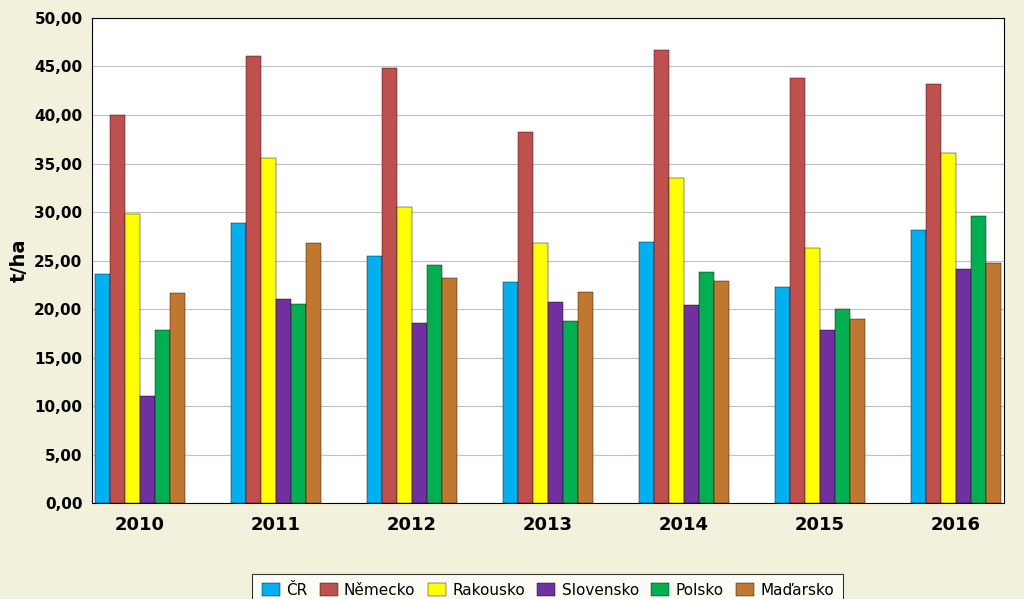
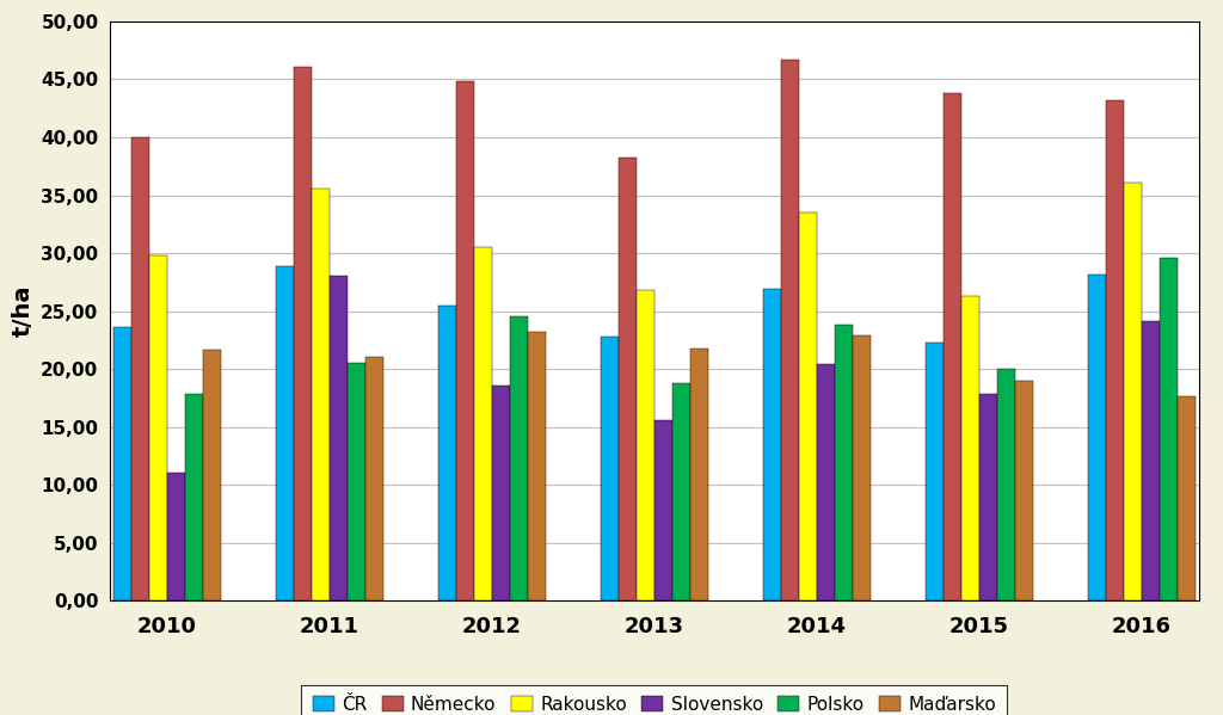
Slovensko/2011: 21,0 -> 28,0
Maďarsko/2011: 26,8 -> 21,0
Slovensko/2013: 20,7 -> 15,6
Maďarsko/2016: 24,7 -> 17,6
